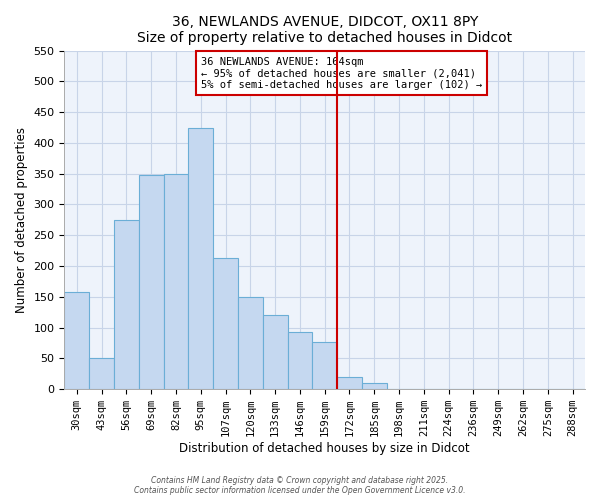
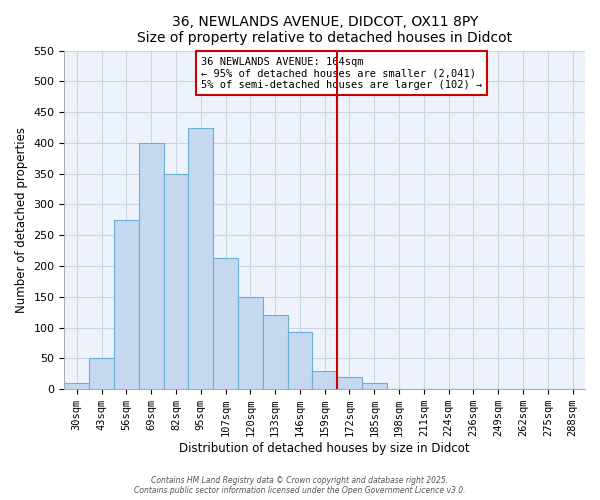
30sqm: 158 -> 10
69sqm: 348 -> 400
159sqm: 76 -> 30
